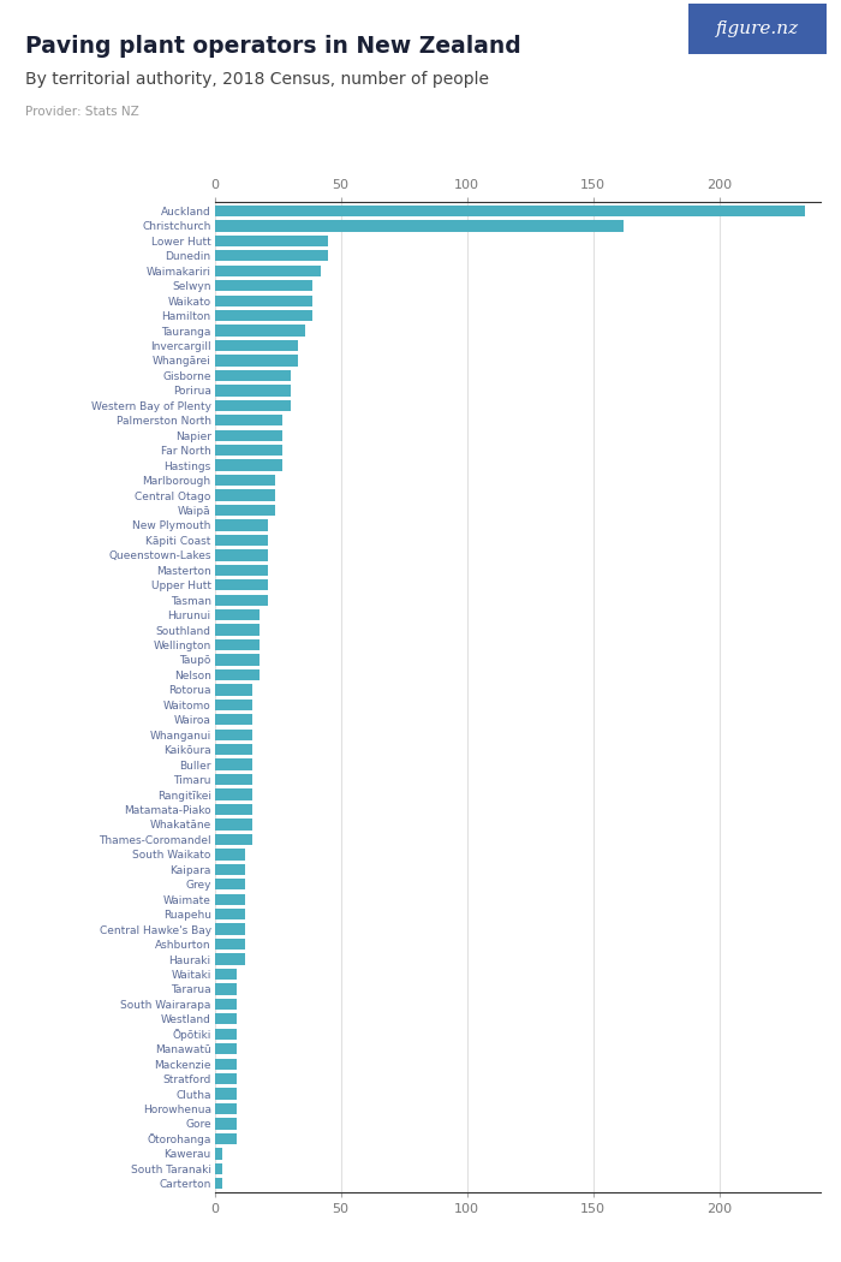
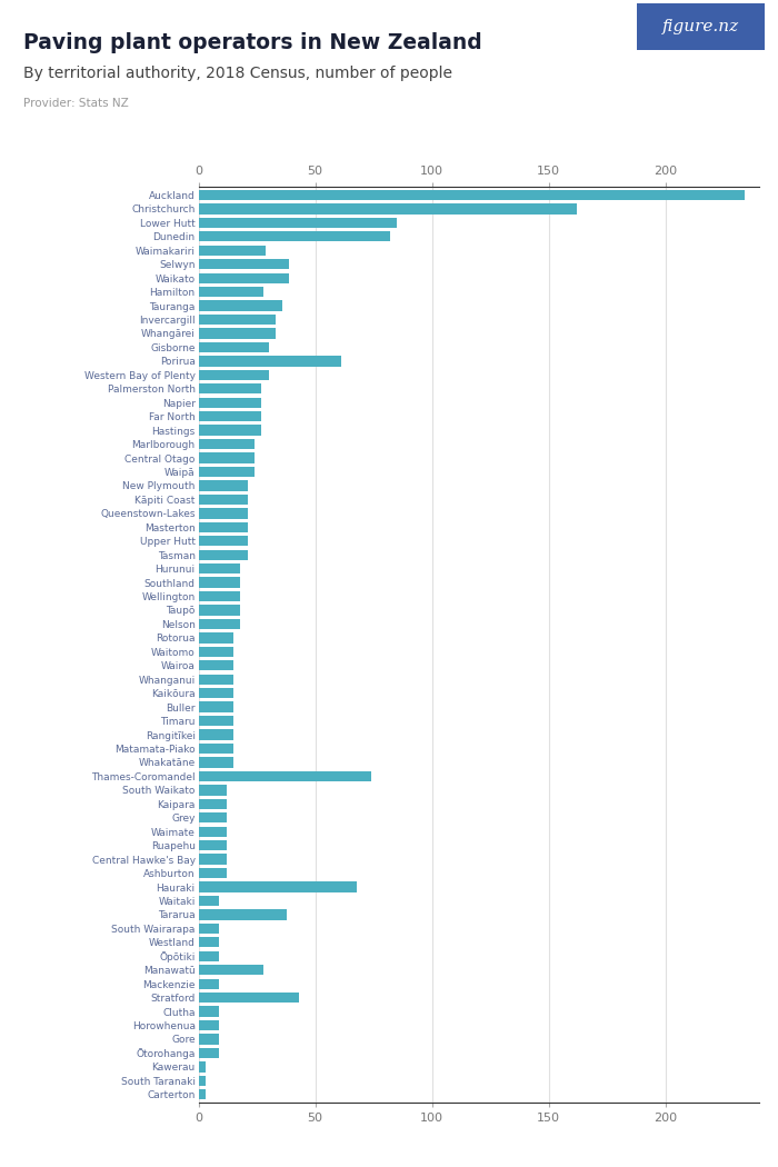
Lower Hutt: 45 -> 85
Dunedin: 45 -> 82
Waimakariri: 42 -> 29
Hamilton: 39 -> 28
Porirua: 30 -> 61
Thames-Coromandel: 15 -> 74
Hauraki: 12 -> 68
Tararua: 9 -> 38
Manawatū: 9 -> 28
Stratford: 9 -> 43
